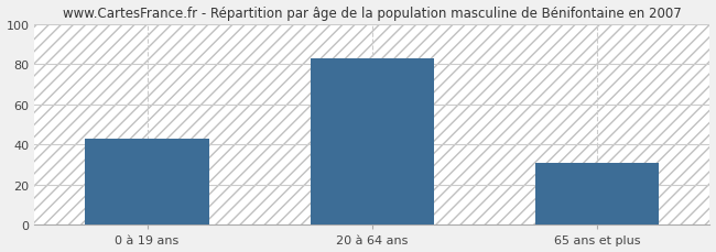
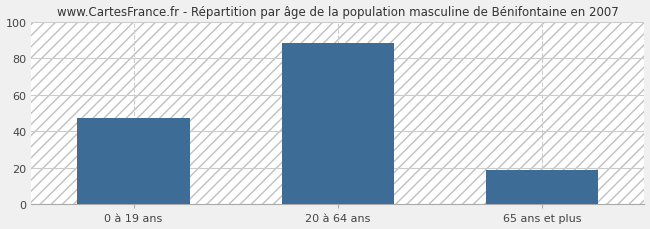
0 à 19 ans: 43 -> 47
20 à 64 ans: 83 -> 88
65 ans et plus: 31 -> 19
